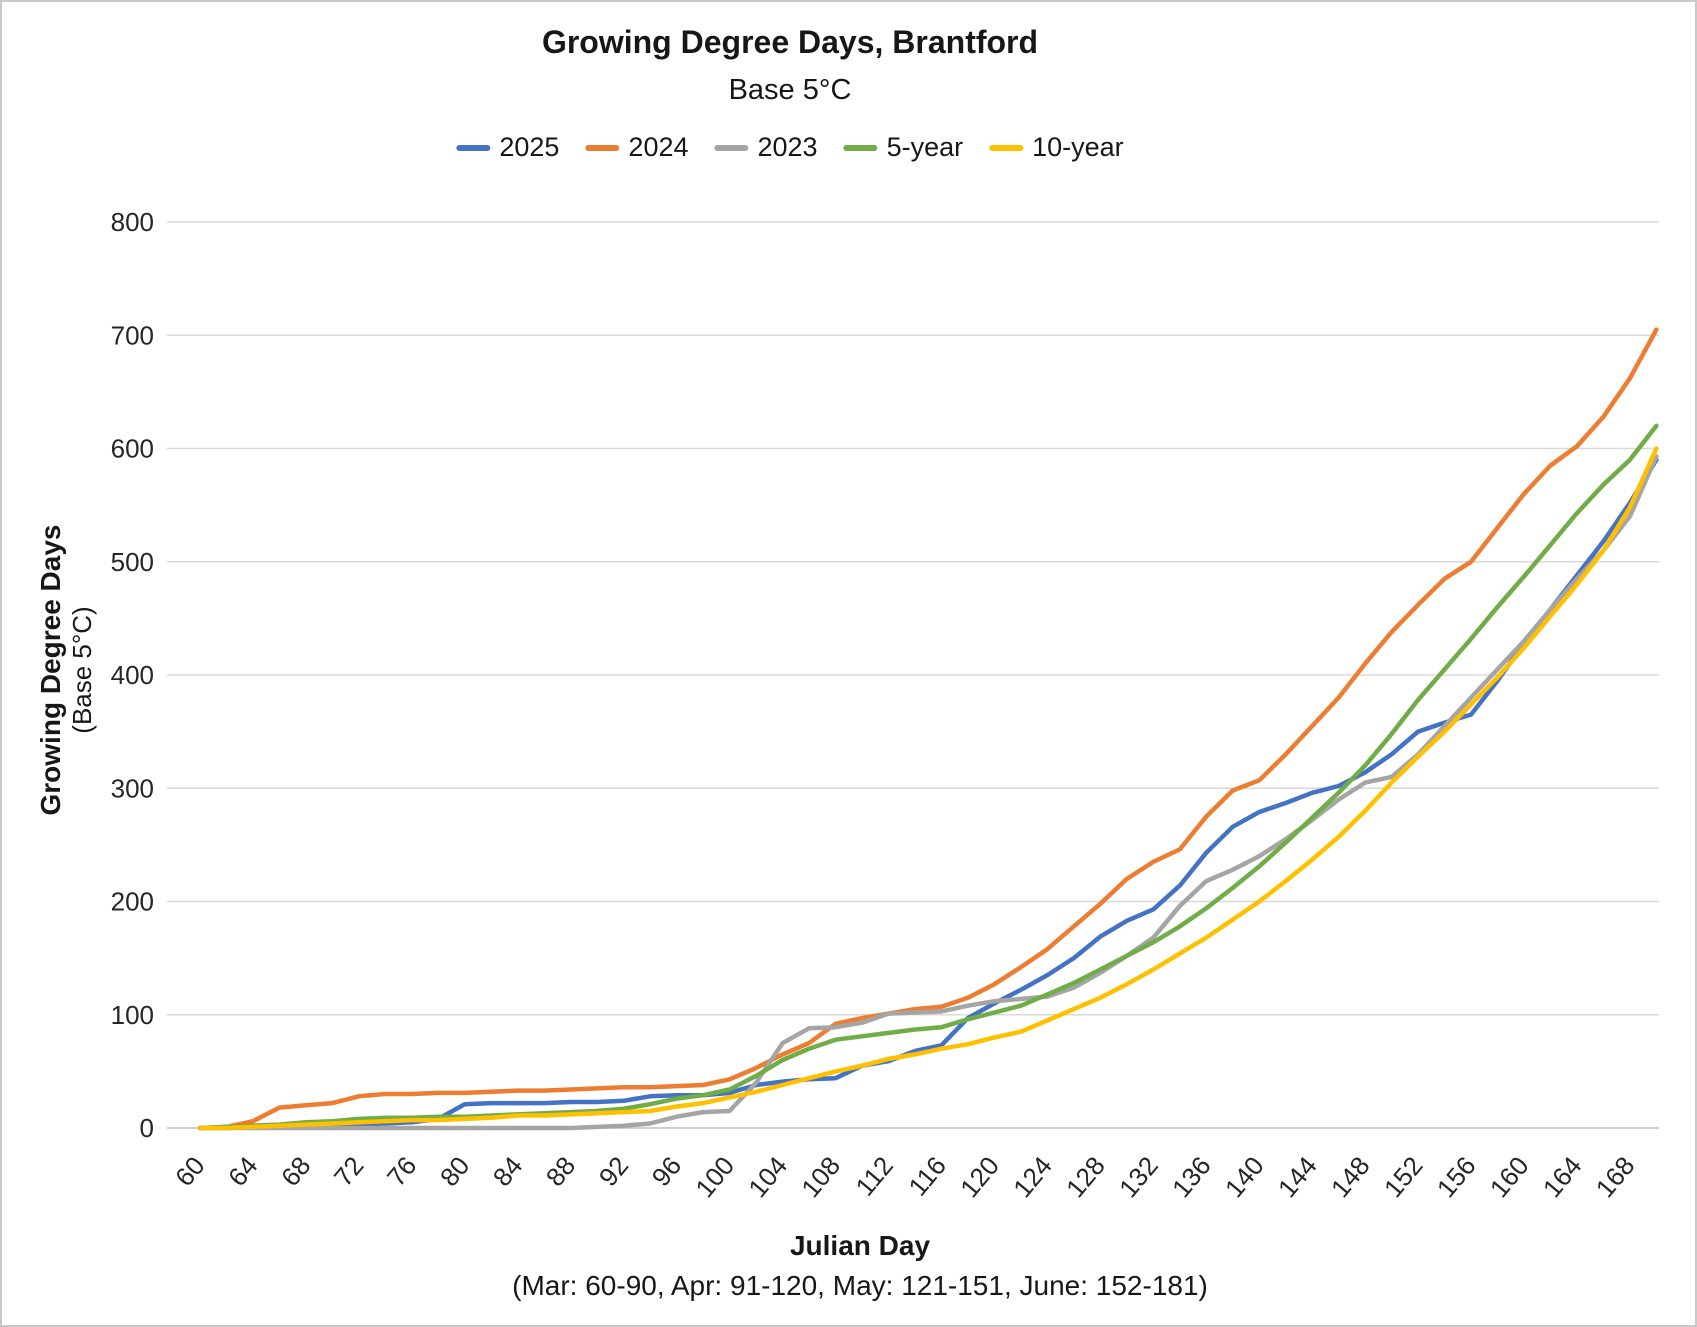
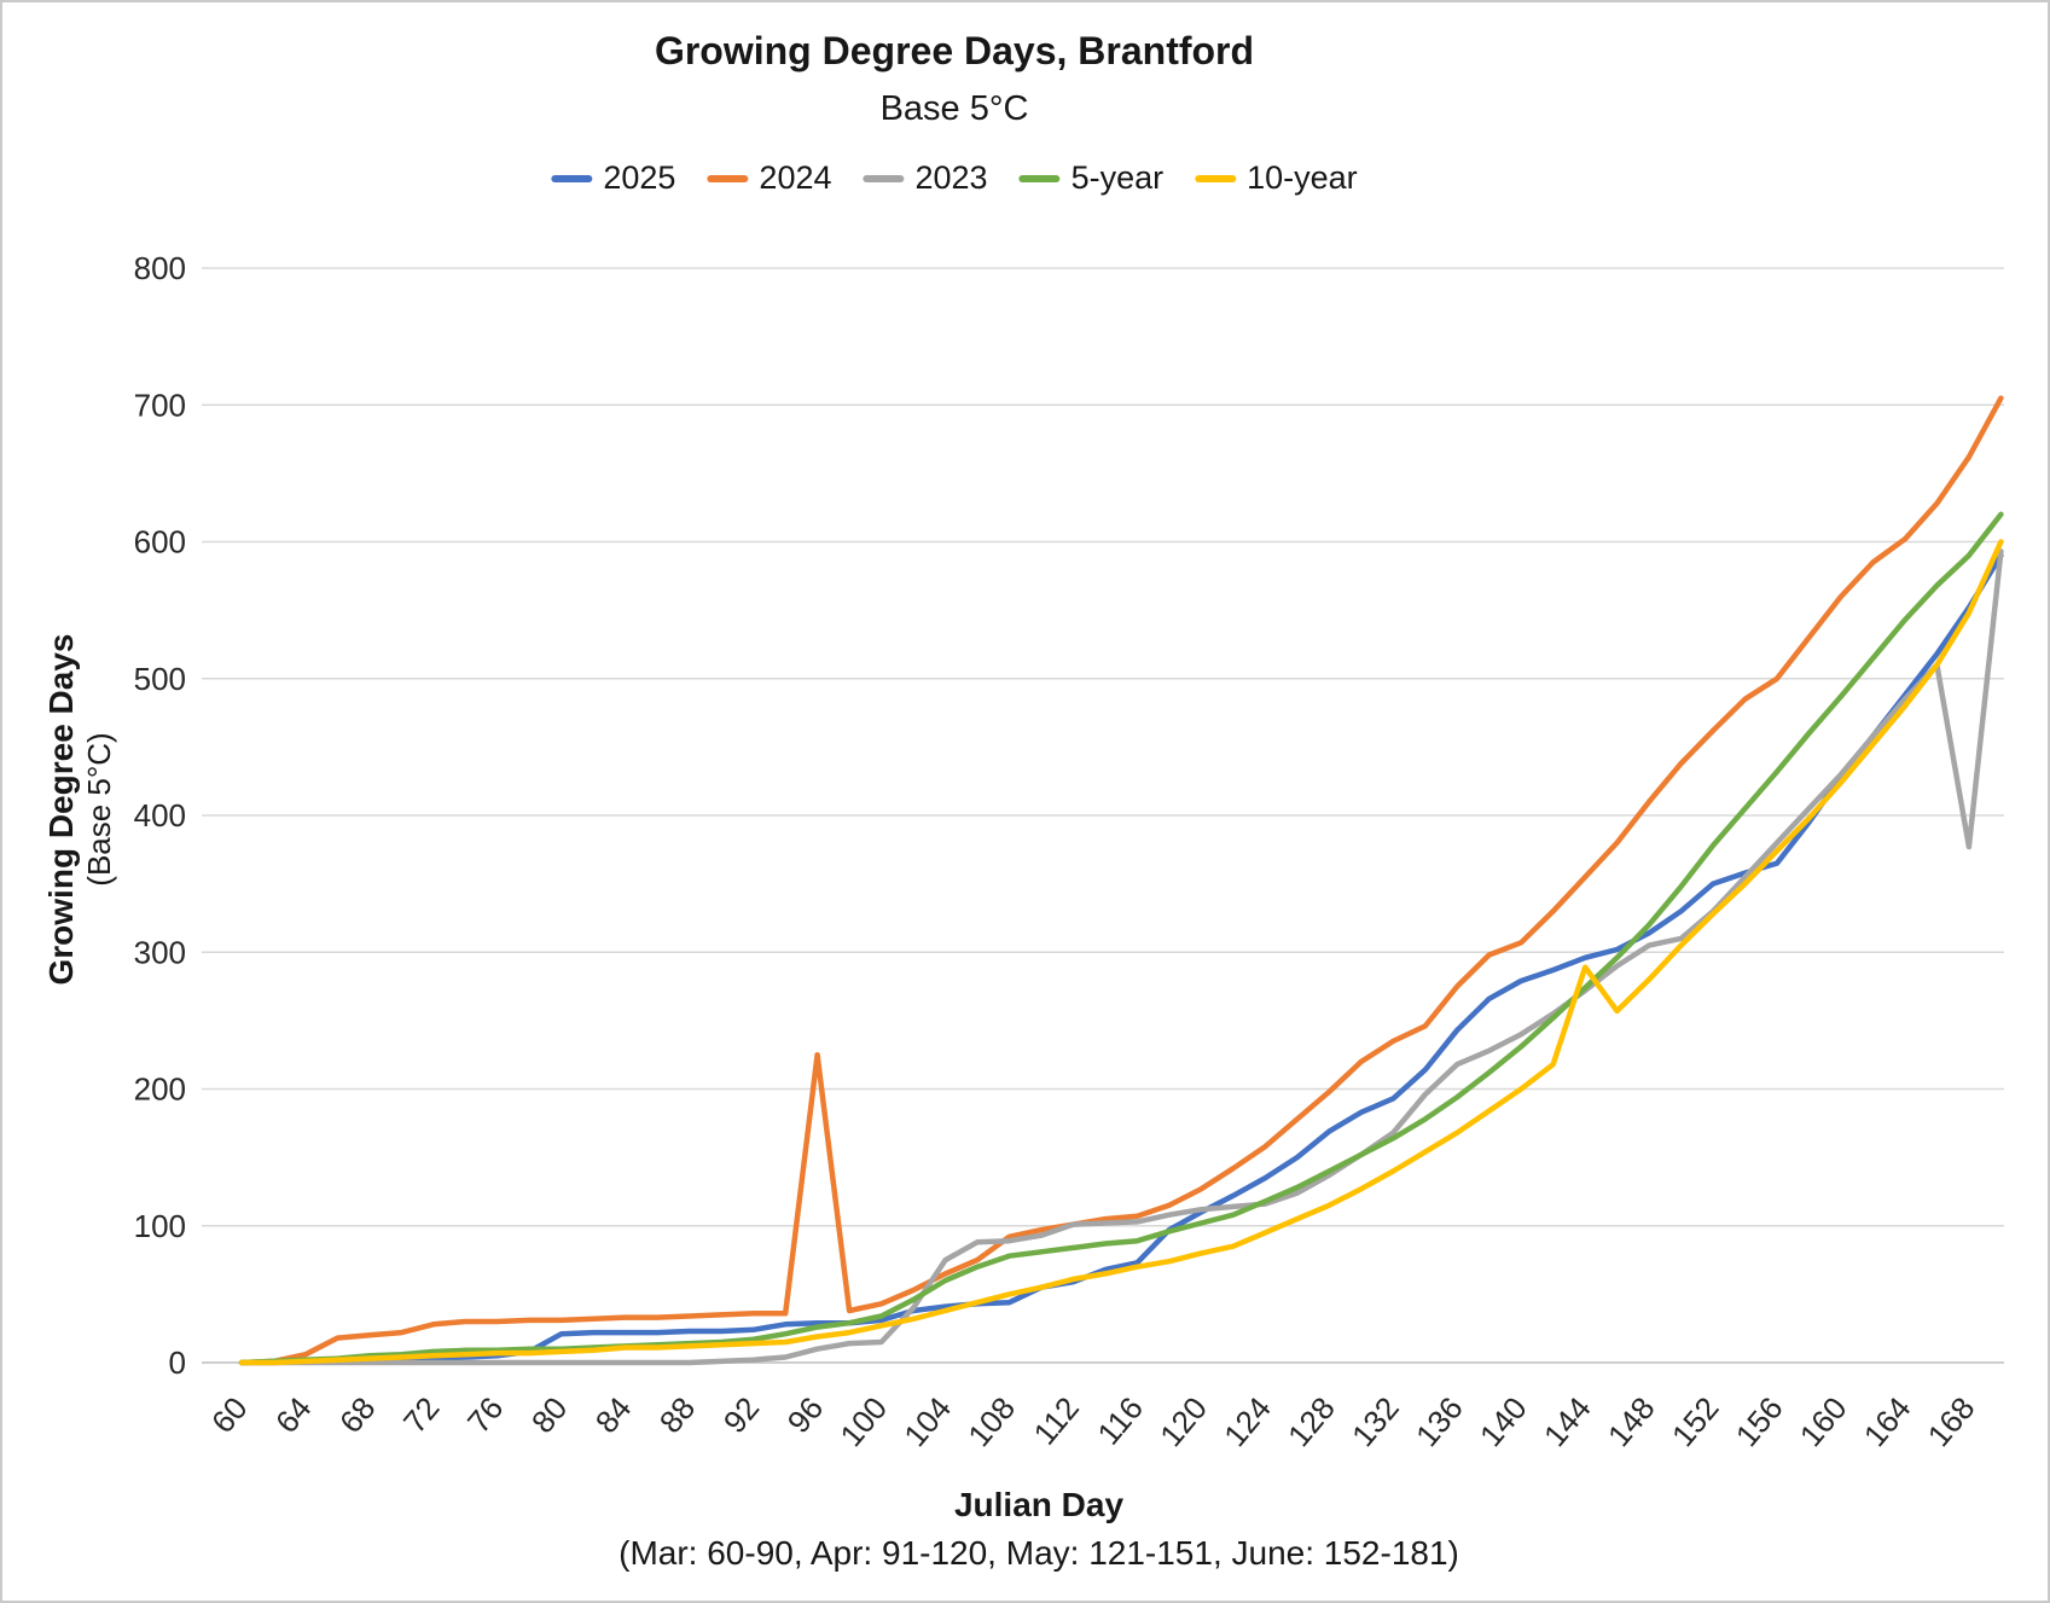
2024/96: 37 -> 225
10-year/144: 237 -> 289
2023/168: 540 -> 377
